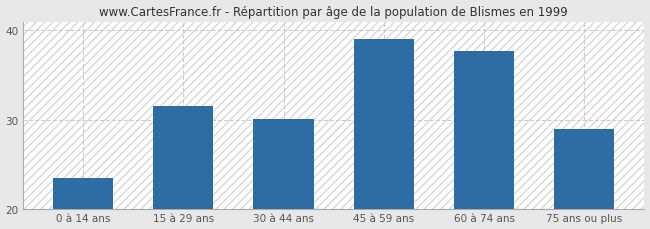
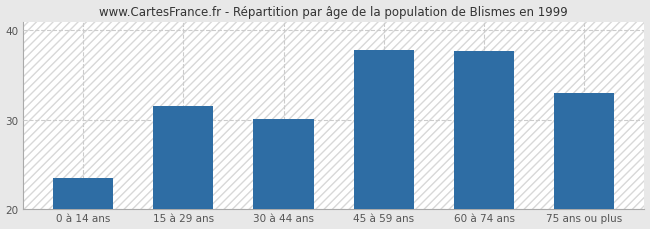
45 à 59 ans: 39.0 -> 37.8
75 ans ou plus: 29.0 -> 33.0
